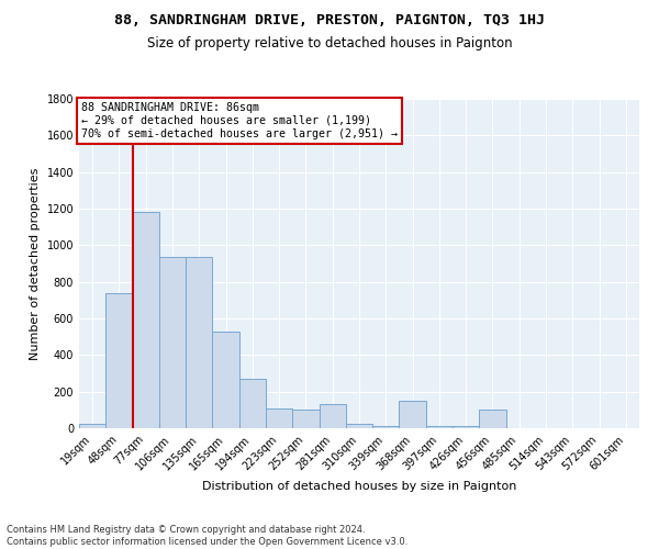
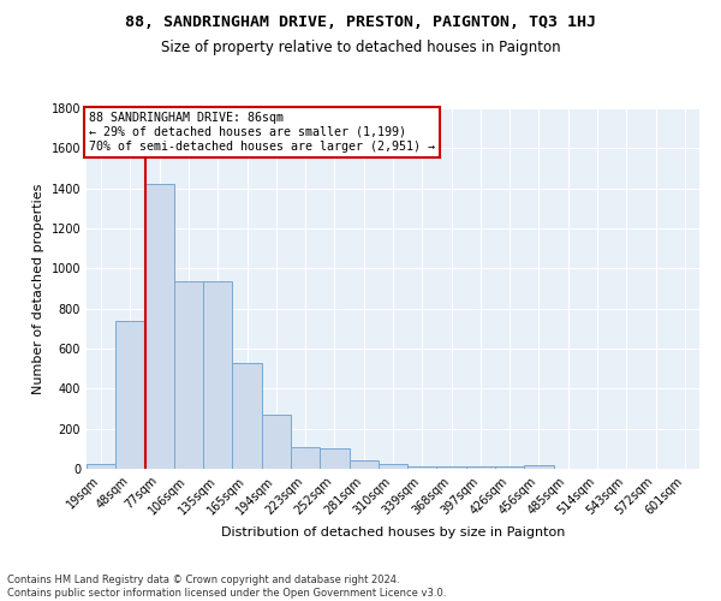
77sqm: 1180 -> 1420
281sqm: 130 -> 40
368sqm: 150 -> 20
456sqm: 100 -> 20
